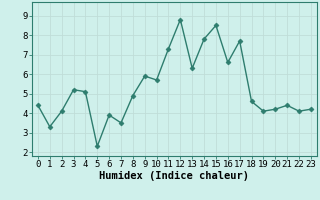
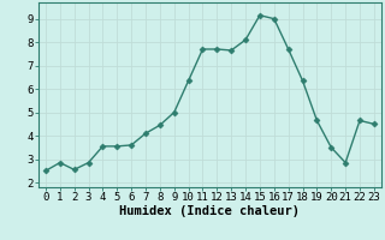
0: 4.4 -> 2.5
1: 3.3 -> 2.9
2: 4.1 -> 2.5
3: 5.2 -> 2.9
4: 5.1 -> 3.5
5: 2.3 -> 3.5
6: 3.9 -> 3.6
7: 3.5 -> 4.1
8: 4.9 -> 4.5
9: 5.9 -> 5.0
10: 5.7 -> 6.3
11: 7.3 -> 7.7
12: 8.8 -> 7.7
13: 6.3 -> 7.7
14: 7.8 -> 8.1
15: 8.5 -> 9.2
16: 6.6 -> 9.0
18: 4.6 -> 6.3
19: 4.1 -> 4.7
20: 4.2 -> 3.5
21: 4.4 -> 2.9
22: 4.1 -> 4.7
23: 4.2 -> 4.5
